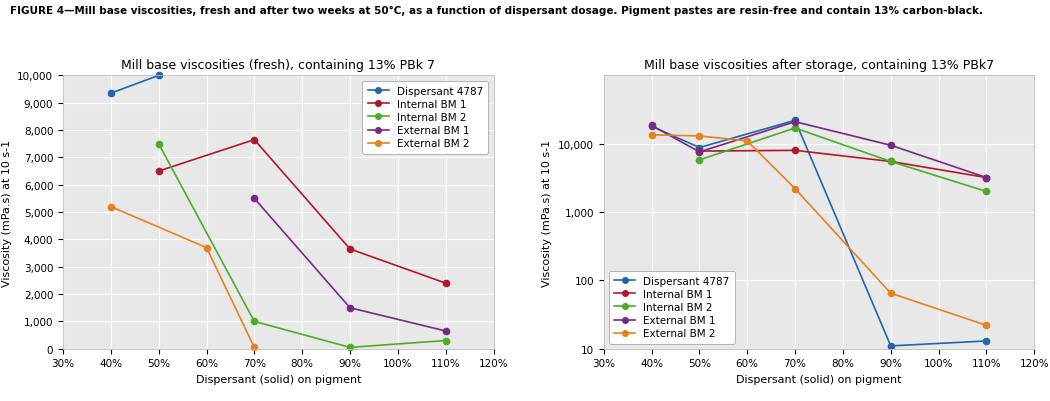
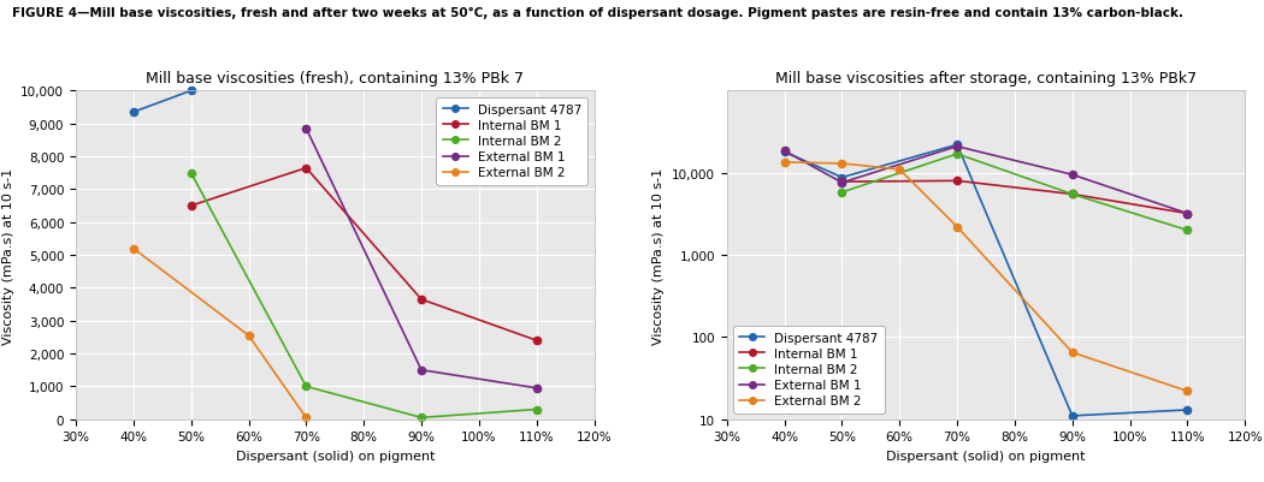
Mill base viscosities (fresh), containing 13% PBk 7/External BM 2/60%: 3,700 -> 2,550
Mill base viscosities (fresh), containing 13% PBk 7/External BM 1/70%: 5,500 -> 8,850
Mill base viscosities (fresh), containing 13% PBk 7/External BM 1/110%: 650 -> 950
